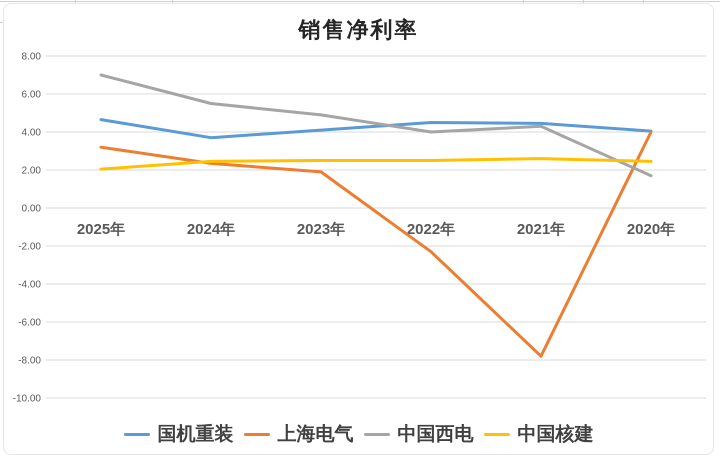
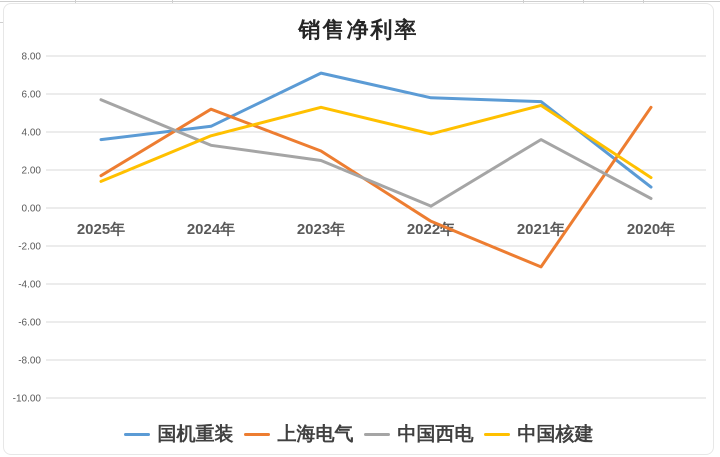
国机重装/2025年: 4.7 -> 3.6
上海电气/2025年: 3.2 -> 1.7
中国西电/2025年: 7.0 -> 5.7
中国核建/2025年: 2.0 -> 1.4
国机重装/2024年: 3.7 -> 4.3
上海电气/2024年: 2.4 -> 5.2
中国西电/2024年: 5.5 -> 3.3
中国核建/2024年: 2.5 -> 3.8
国机重装/2023年: 4.1 -> 7.1
上海电气/2023年: 1.9 -> 3.0
中国西电/2023年: 4.9 -> 2.5
中国核建/2023年: 2.5 -> 5.3
国机重装/2022年: 4.5 -> 5.8
上海电气/2022年: -2.3 -> -0.7
中国西电/2022年: 4.0 -> 0.1
中国核建/2022年: 2.5 -> 3.9
国机重装/2021年: 4.5 -> 5.6
上海电气/2021年: -7.8 -> -3.1
中国西电/2021年: 4.3 -> 3.6
中国核建/2021年: 2.6 -> 5.4
国机重装/2020年: 4.0 -> 1.1
上海电气/2020年: 4.0 -> 5.3
中国西电/2020年: 1.7 -> 0.5
中国核建/2020年: 2.5 -> 1.6
